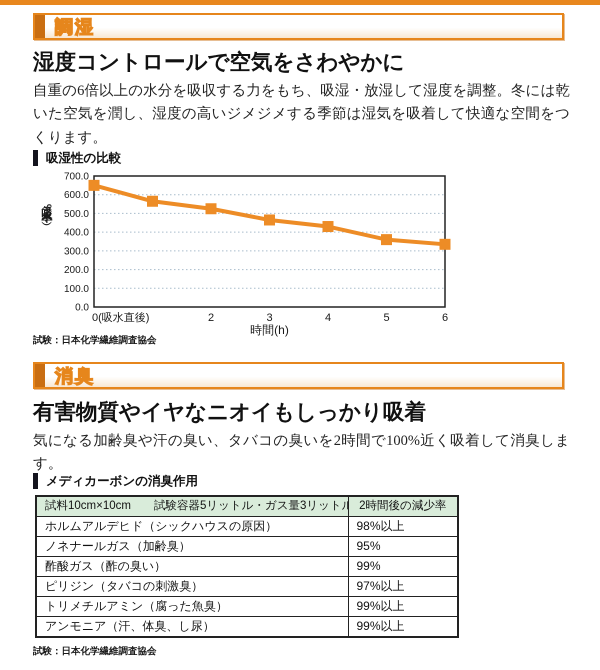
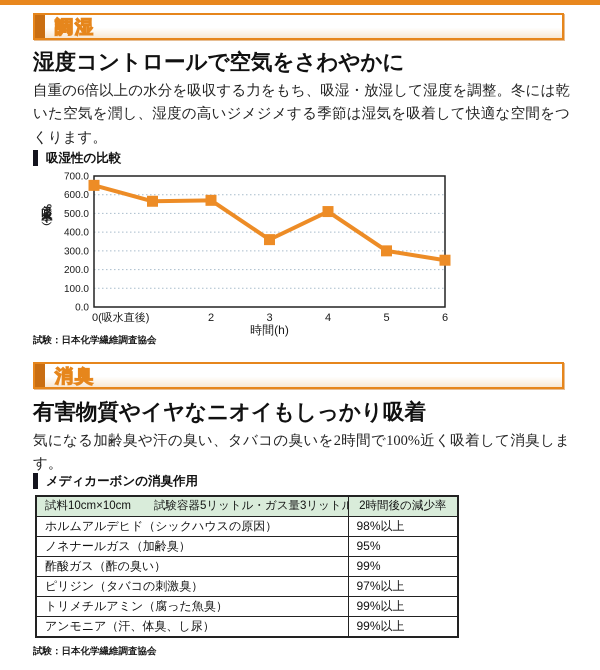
2: 520 -> 570
3: 460 -> 360
4: 430 -> 510
5: 360 -> 300
6: 340 -> 250
